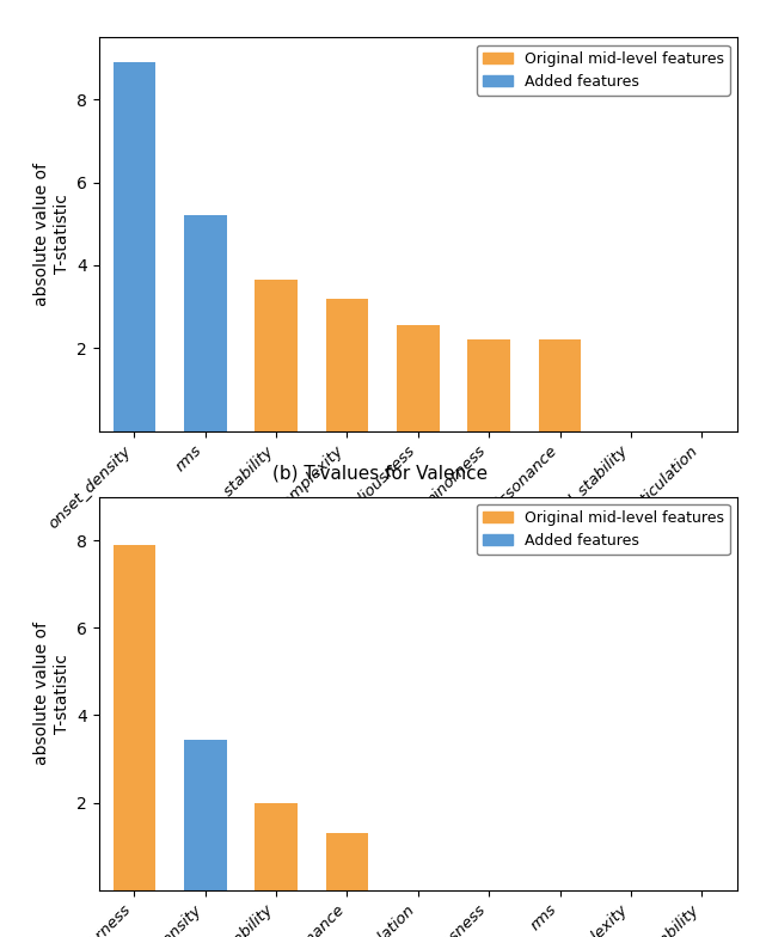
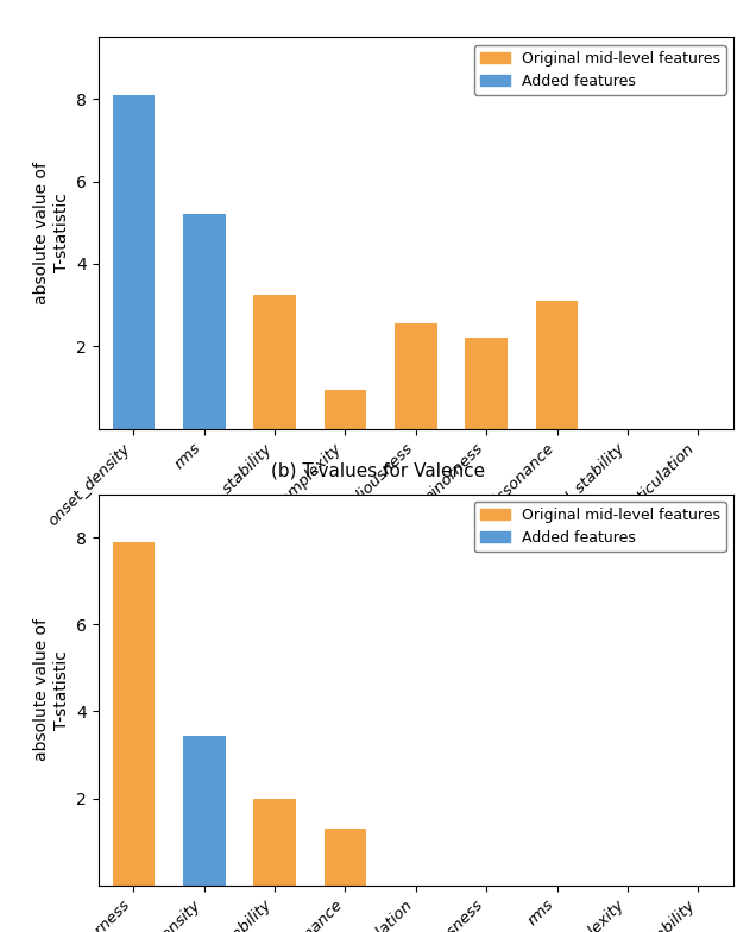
onset_density: 8.90 -> 8.10
rhythm_stability: 3.65 -> 3.25
rhythm_complexity: 3.20 -> 0.95
dissonance: 2.20 -> 3.10
